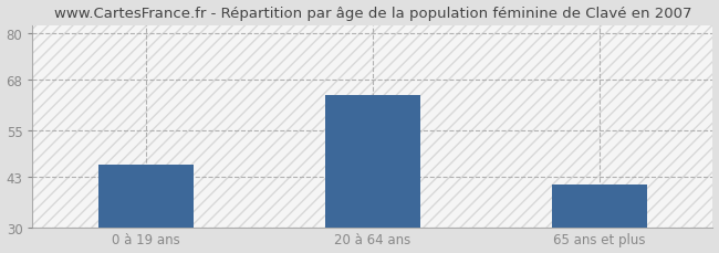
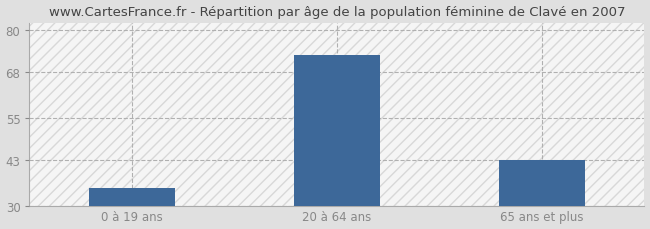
0 à 19 ans: 46 -> 35
20 à 64 ans: 64 -> 73
65 ans et plus: 41 -> 43
